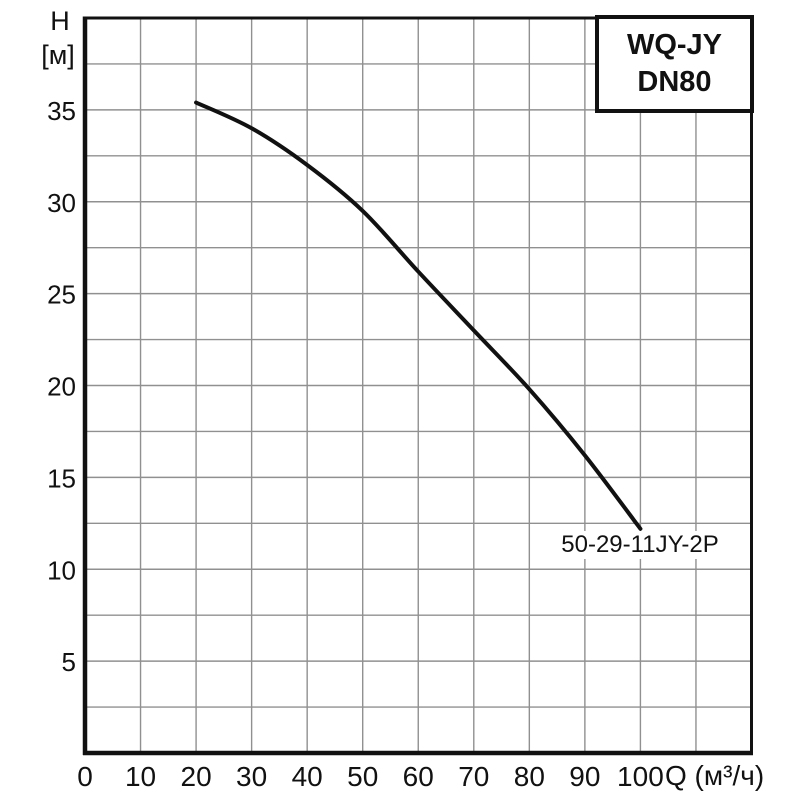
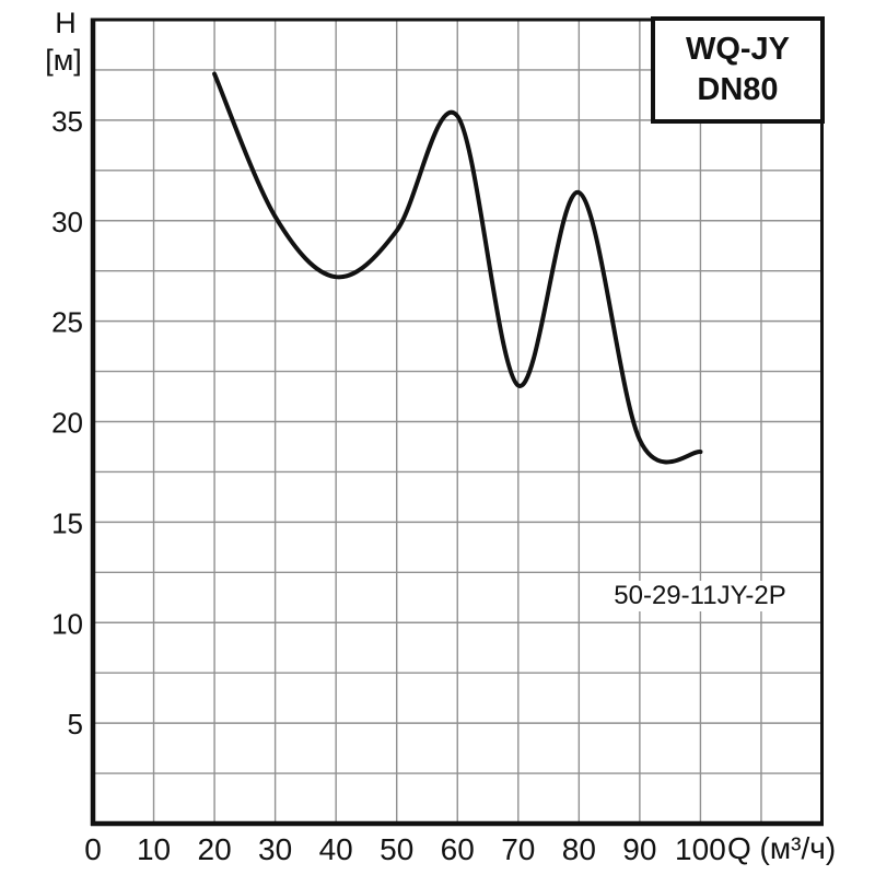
20: 35.4 -> 37.3
30: 34.0 -> 30.2
40: 32.0 -> 27.2
60: 26.2 -> 35.2
70: 23.0 -> 21.8
80: 19.8 -> 31.4
90: 16.2 -> 19.1
100: 12.2 -> 18.5
